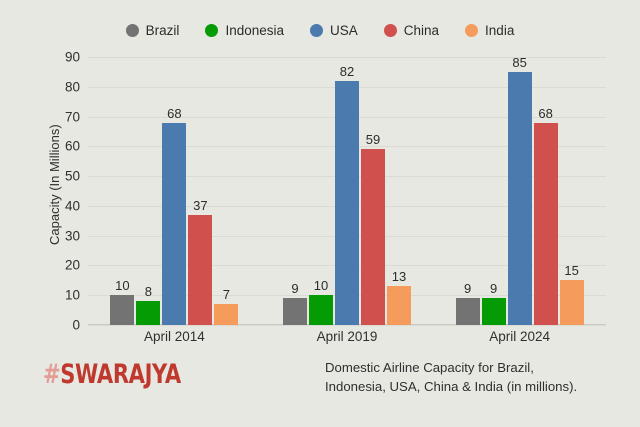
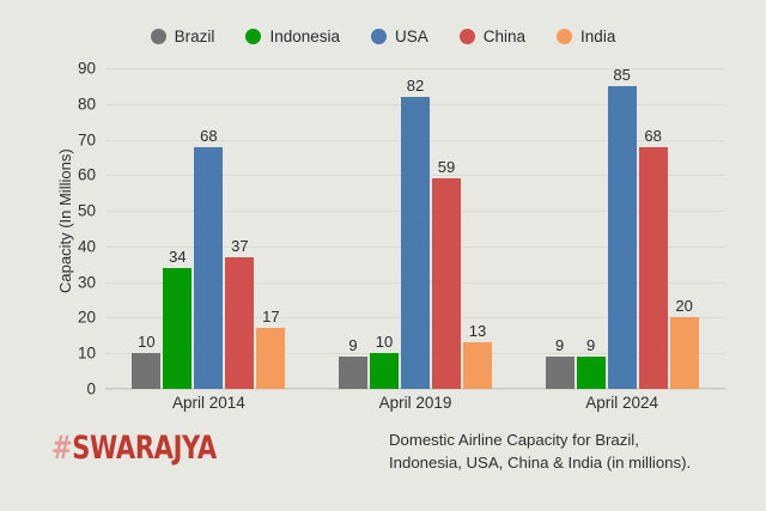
Indonesia/April 2014: 8 -> 34
India/April 2014: 7 -> 17
India/April 2024: 15 -> 20
